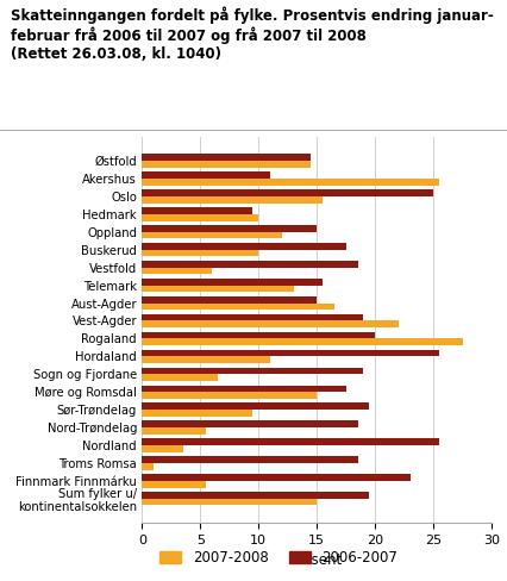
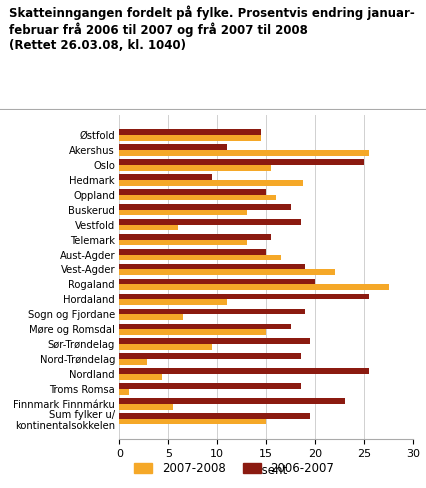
2007-2008/Hedmark: 10.0 -> 18.8
2007-2008/Oppland: 12.0 -> 16.0
2007-2008/Buskerud: 10.0 -> 13.0
2007-2008/Nord-Trøndelag: 5.5 -> 2.8
2007-2008/Nordland: 3.5 -> 4.4
